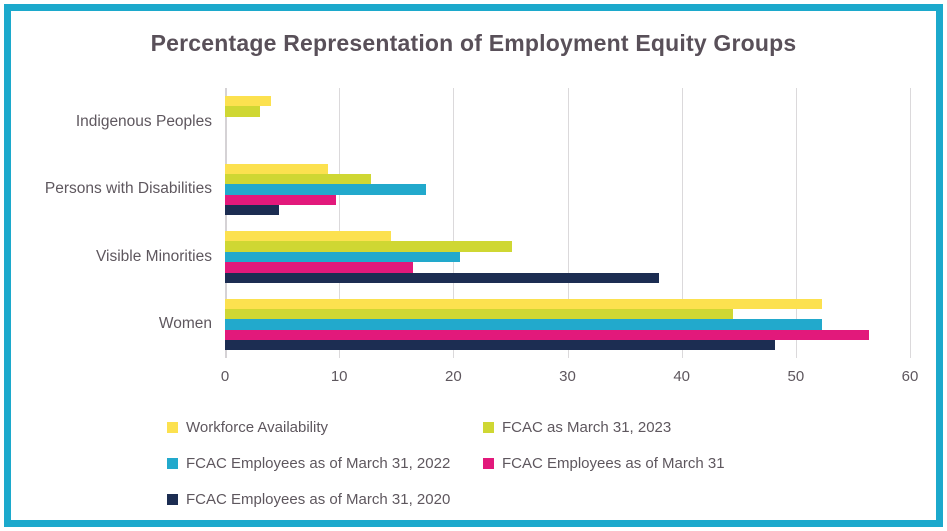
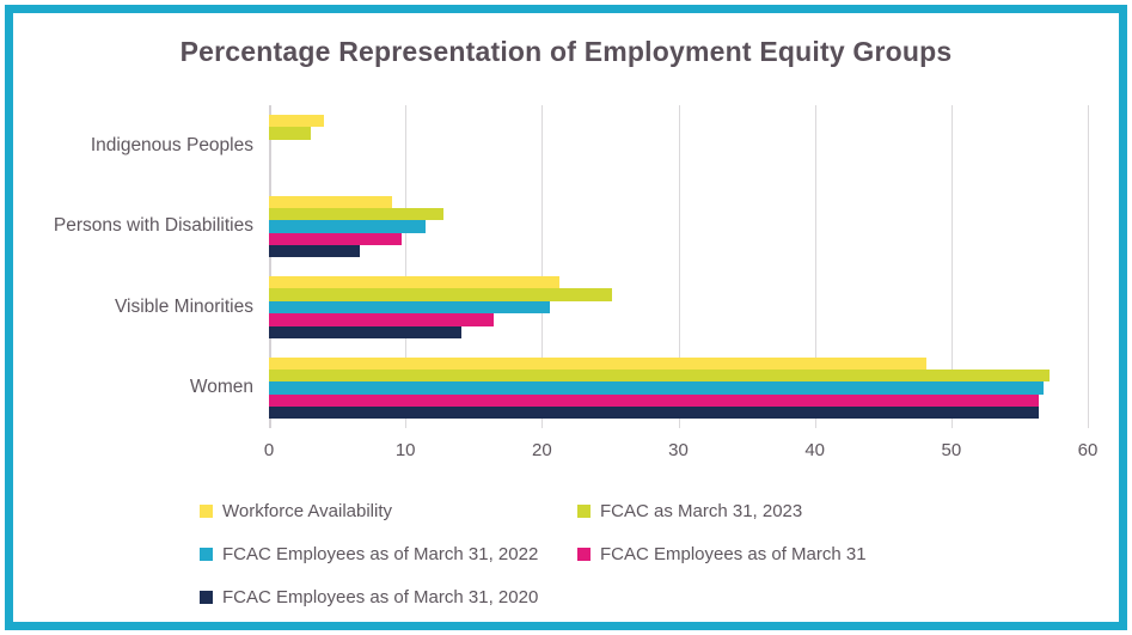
FCAC Employees as of March 31, 2022/Persons with Disabilities: 17.6 -> 11.5
FCAC Employees as of March 31, 2020/Persons with Disabilities: 4.7 -> 6.7
Workforce Availability/Visible Minorities: 14.5 -> 21.3
FCAC Employees as of March 31, 2020/Visible Minorities: 38.0 -> 14.1
Workforce Availability/Women: 52.3 -> 48.2
FCAC as March 31, 2023/Women: 44.5 -> 57.2
FCAC Employees as of March 31, 2022/Women: 52.3 -> 56.8
FCAC Employees as of March 31, 2020/Women: 48.2 -> 56.4
